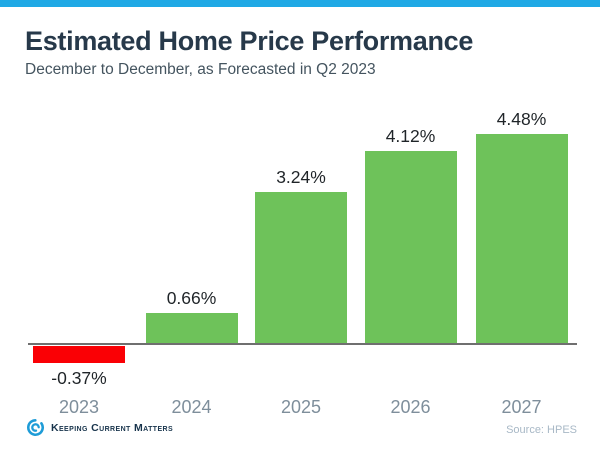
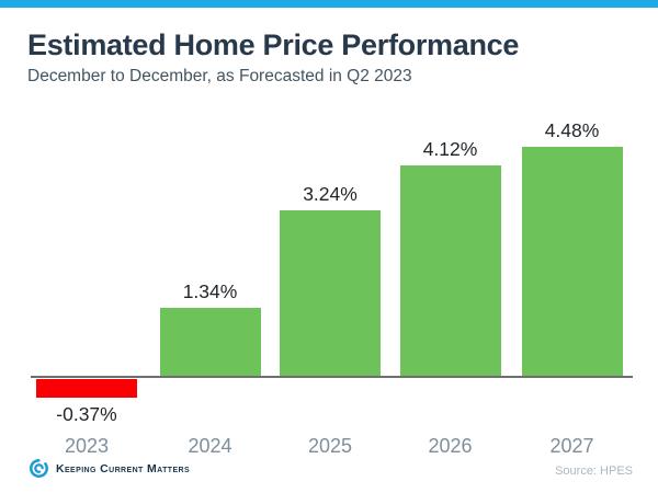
2024: 0.66% -> 1.34%
